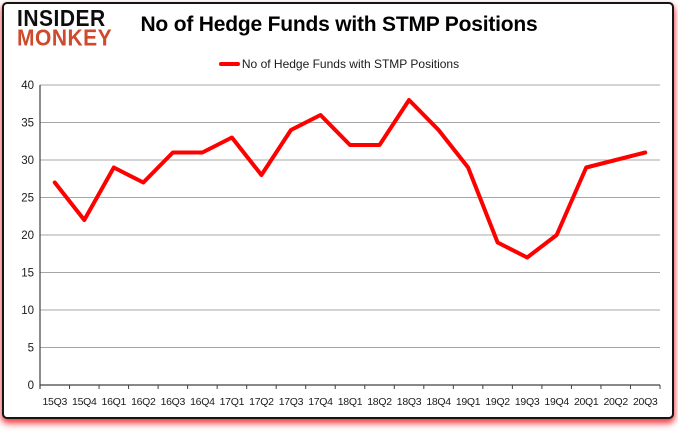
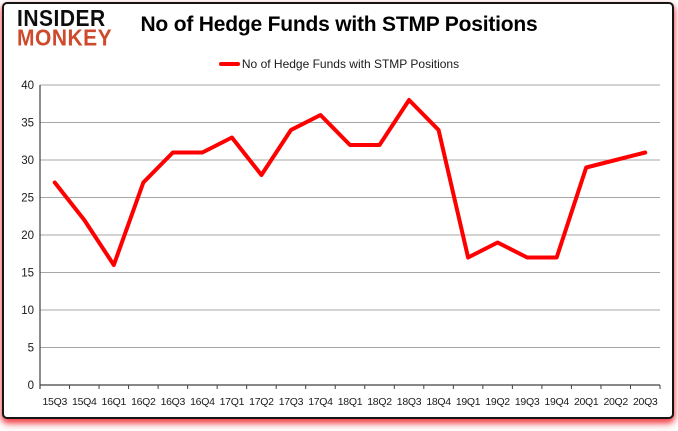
16Q1: 29 -> 16
19Q1: 29 -> 17
19Q4: 20 -> 17
